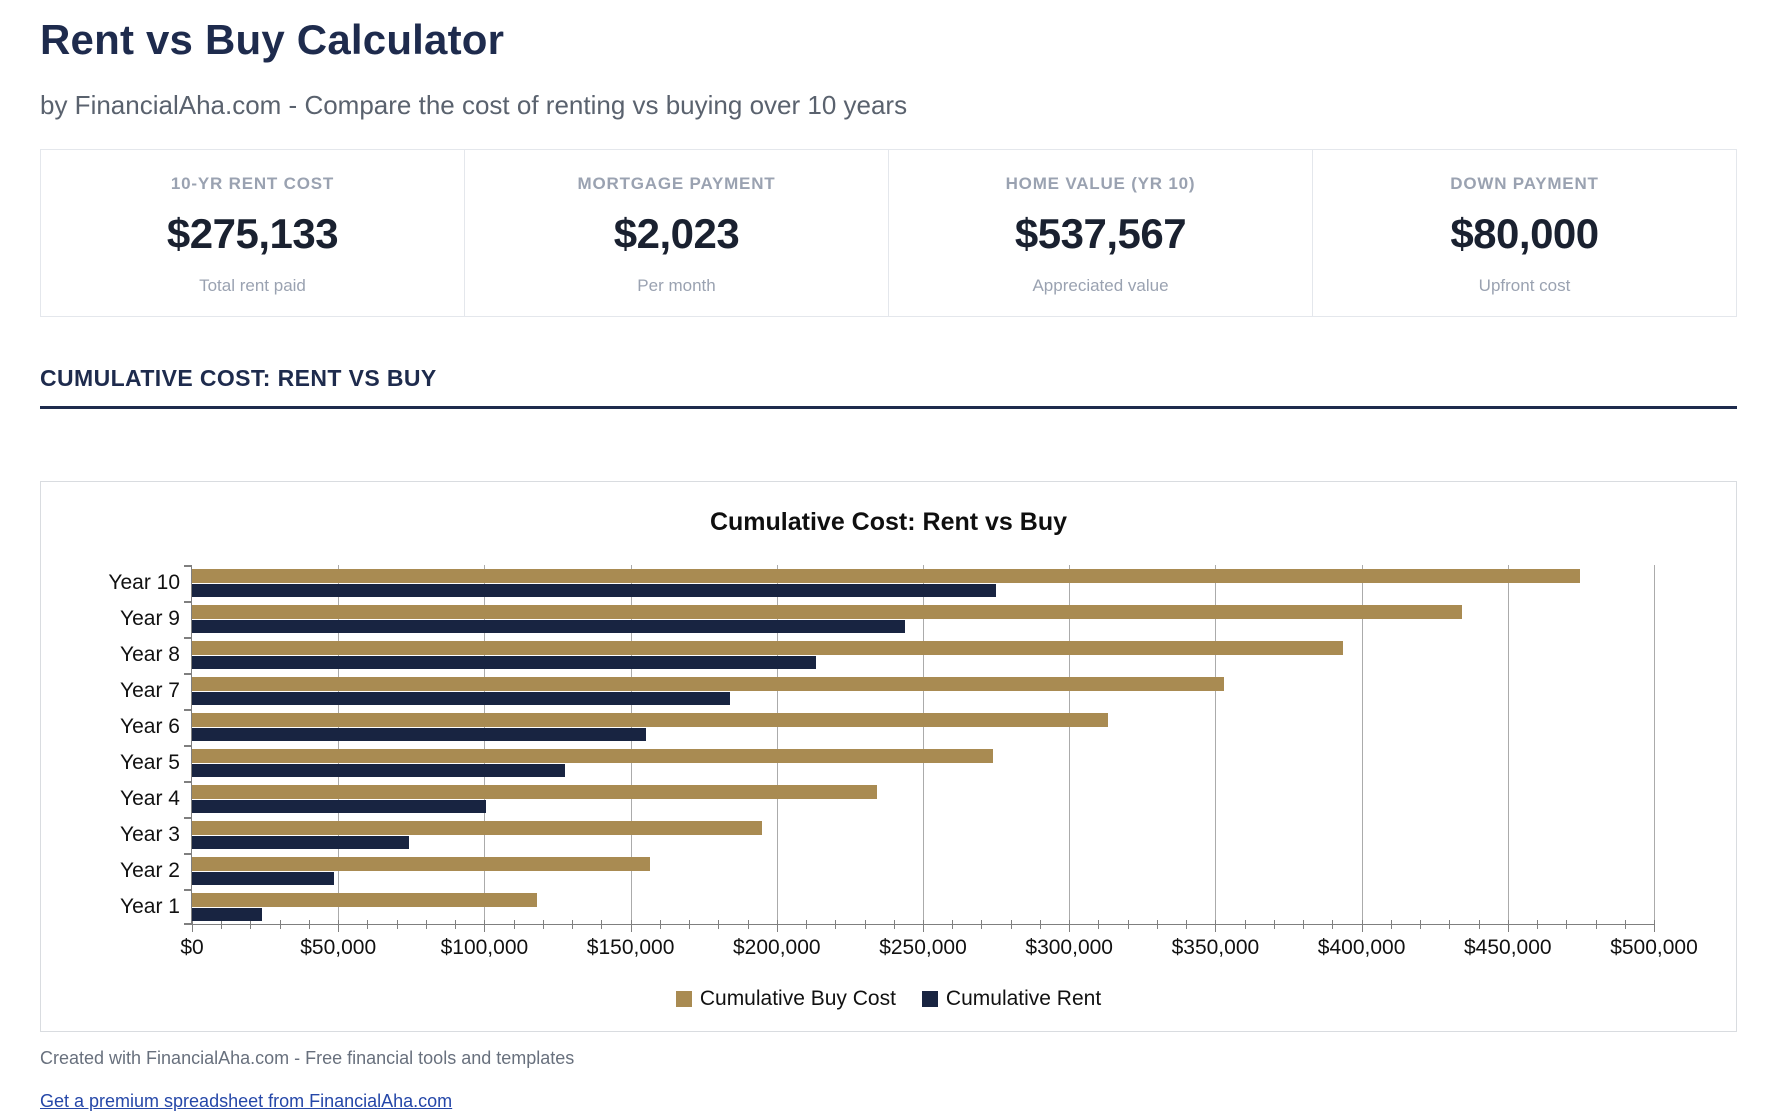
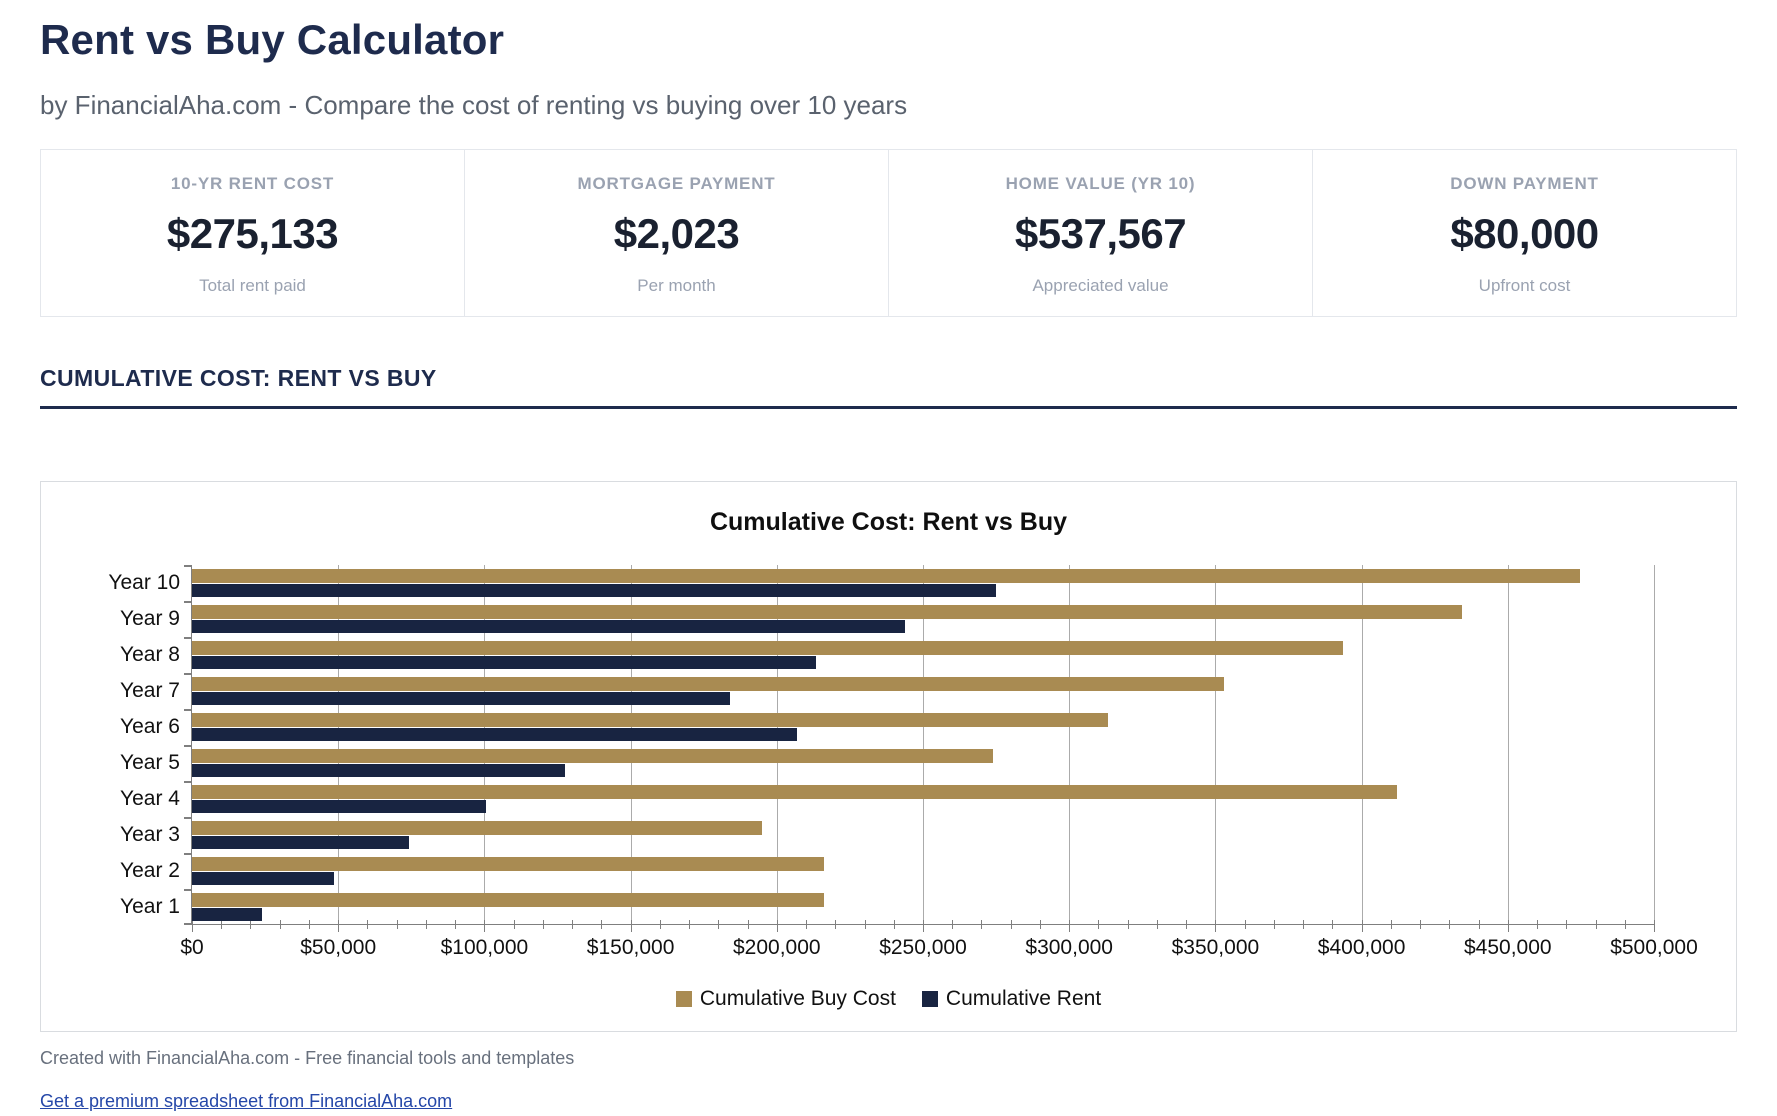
Cumulative Rent/Year 6: $155000 -> $207000
Cumulative Buy Cost/Year 4: $234000 -> $412000
Cumulative Buy Cost/Year 2: $157000 -> $216000
Cumulative Buy Cost/Year 1: $118000 -> $216000
